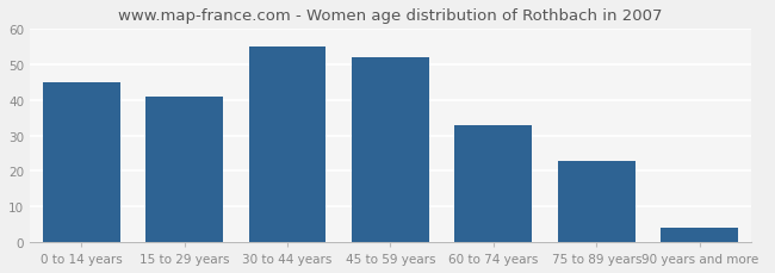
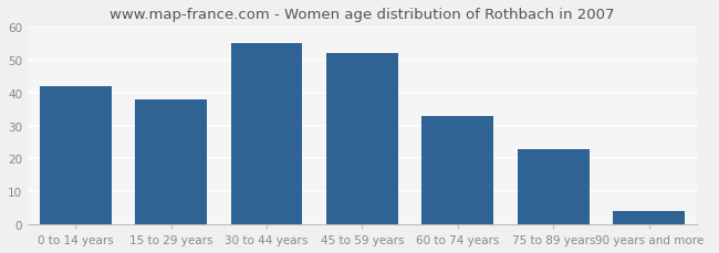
0 to 14 years: 45 -> 42
15 to 29 years: 41 -> 38
